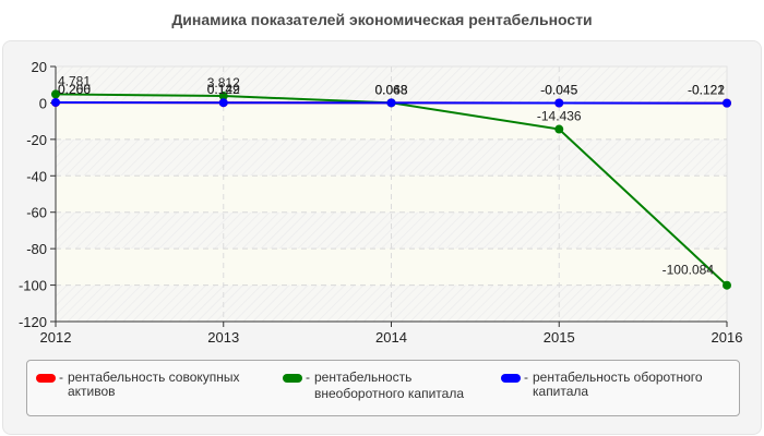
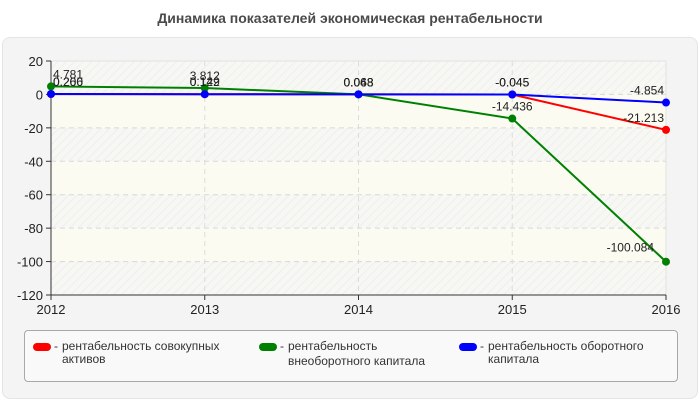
рентабельность совокупных активов/2016: -0.121 -> -21.213
рентабельность оборотного капитала/2016: -0.122 -> -4.854
